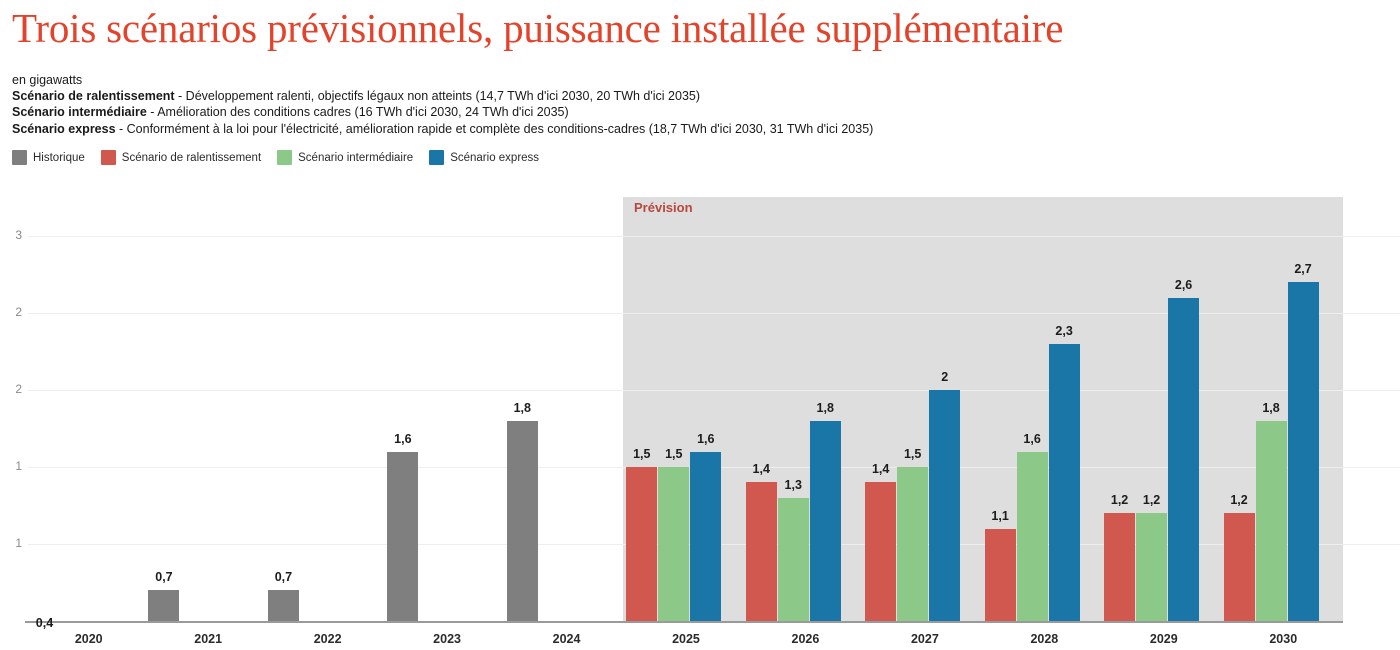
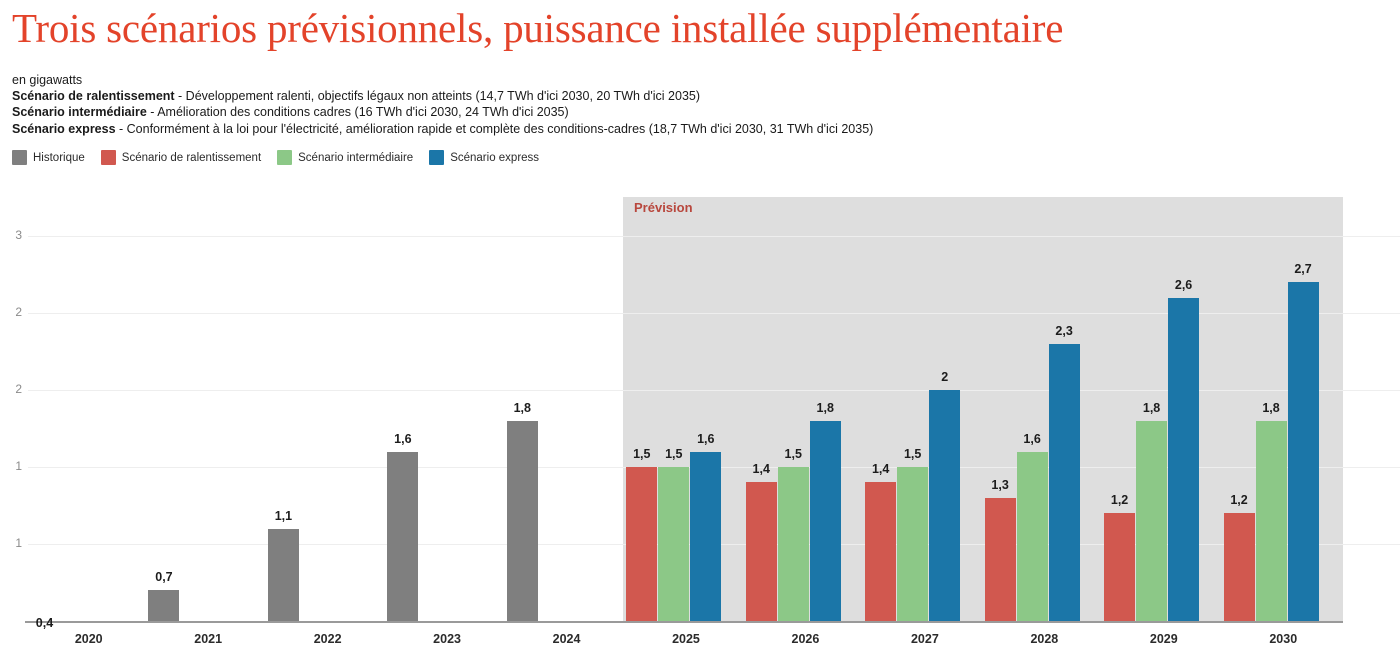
Historique/2022: 0,7 -> 1,1
Scénario intermédiaire/2026: 1,3 -> 1,5
Scénario de ralentissement/2028: 1,1 -> 1,3
Scénario intermédiaire/2029: 1,2 -> 1,8
